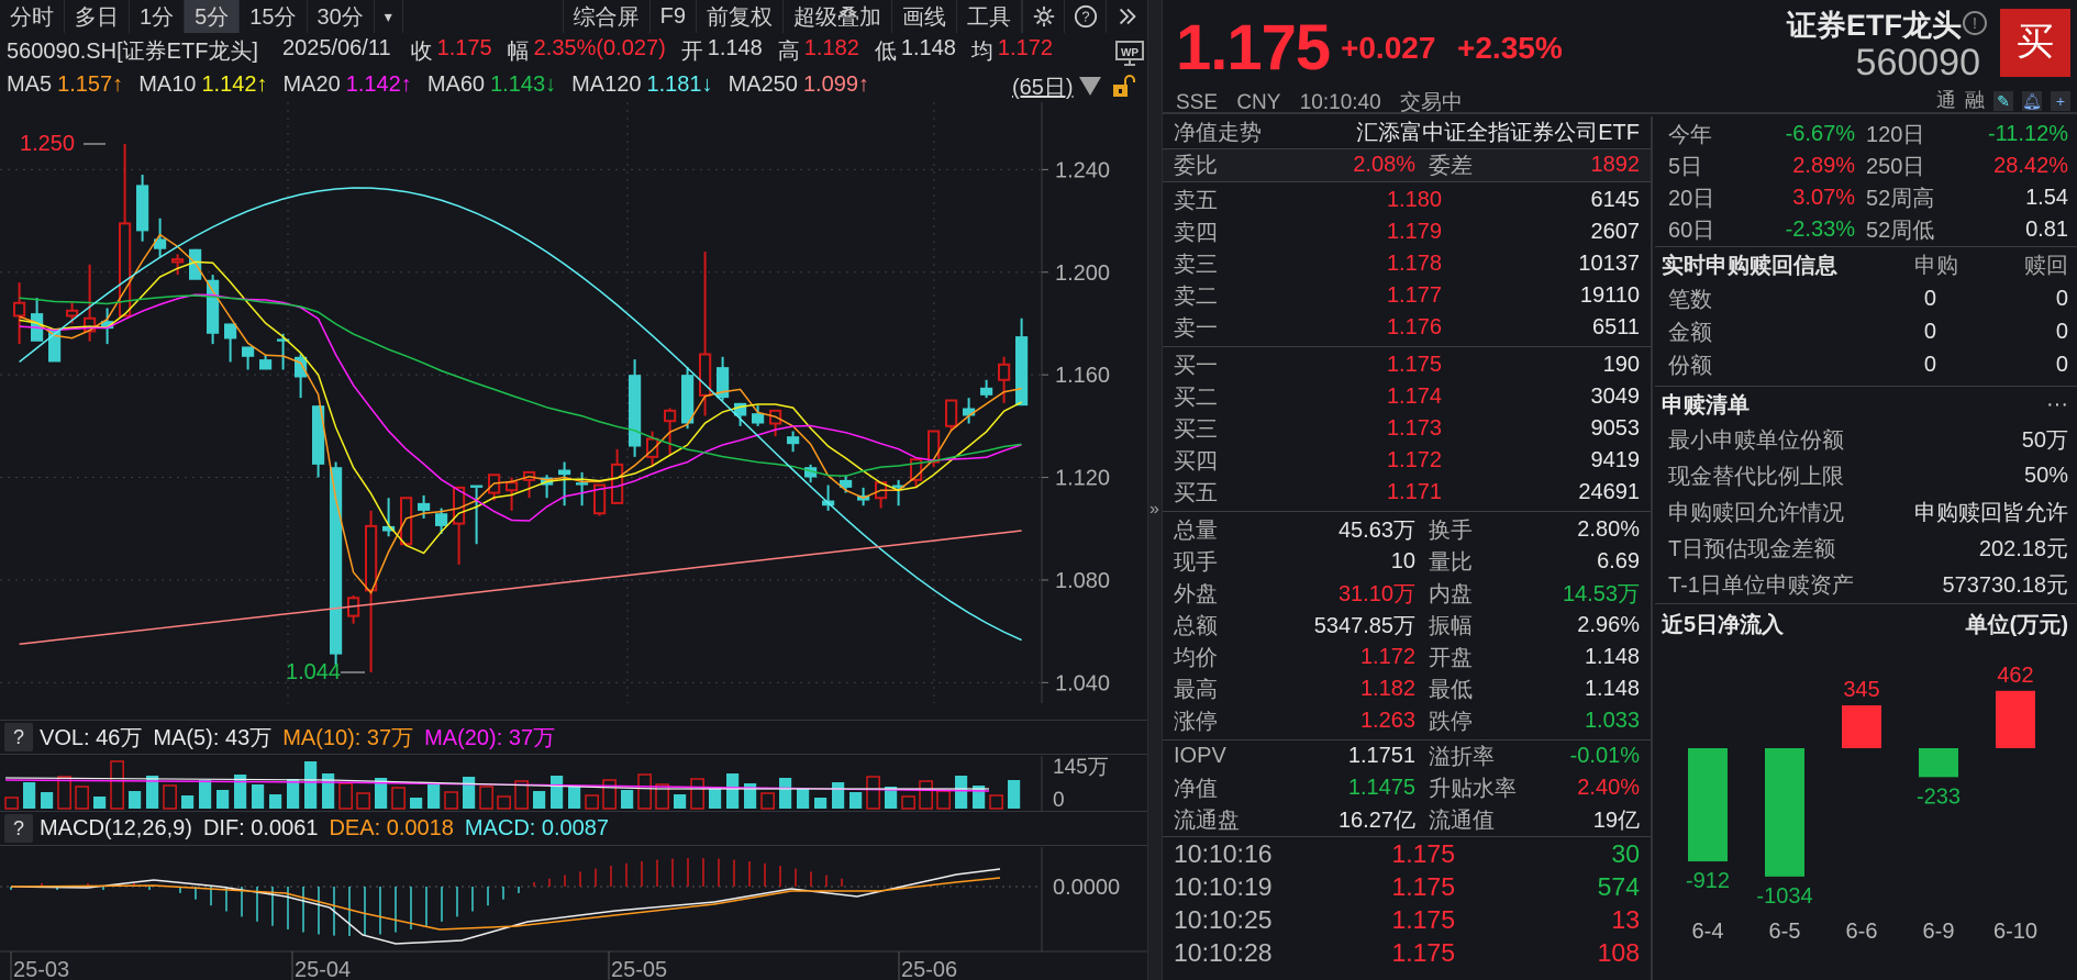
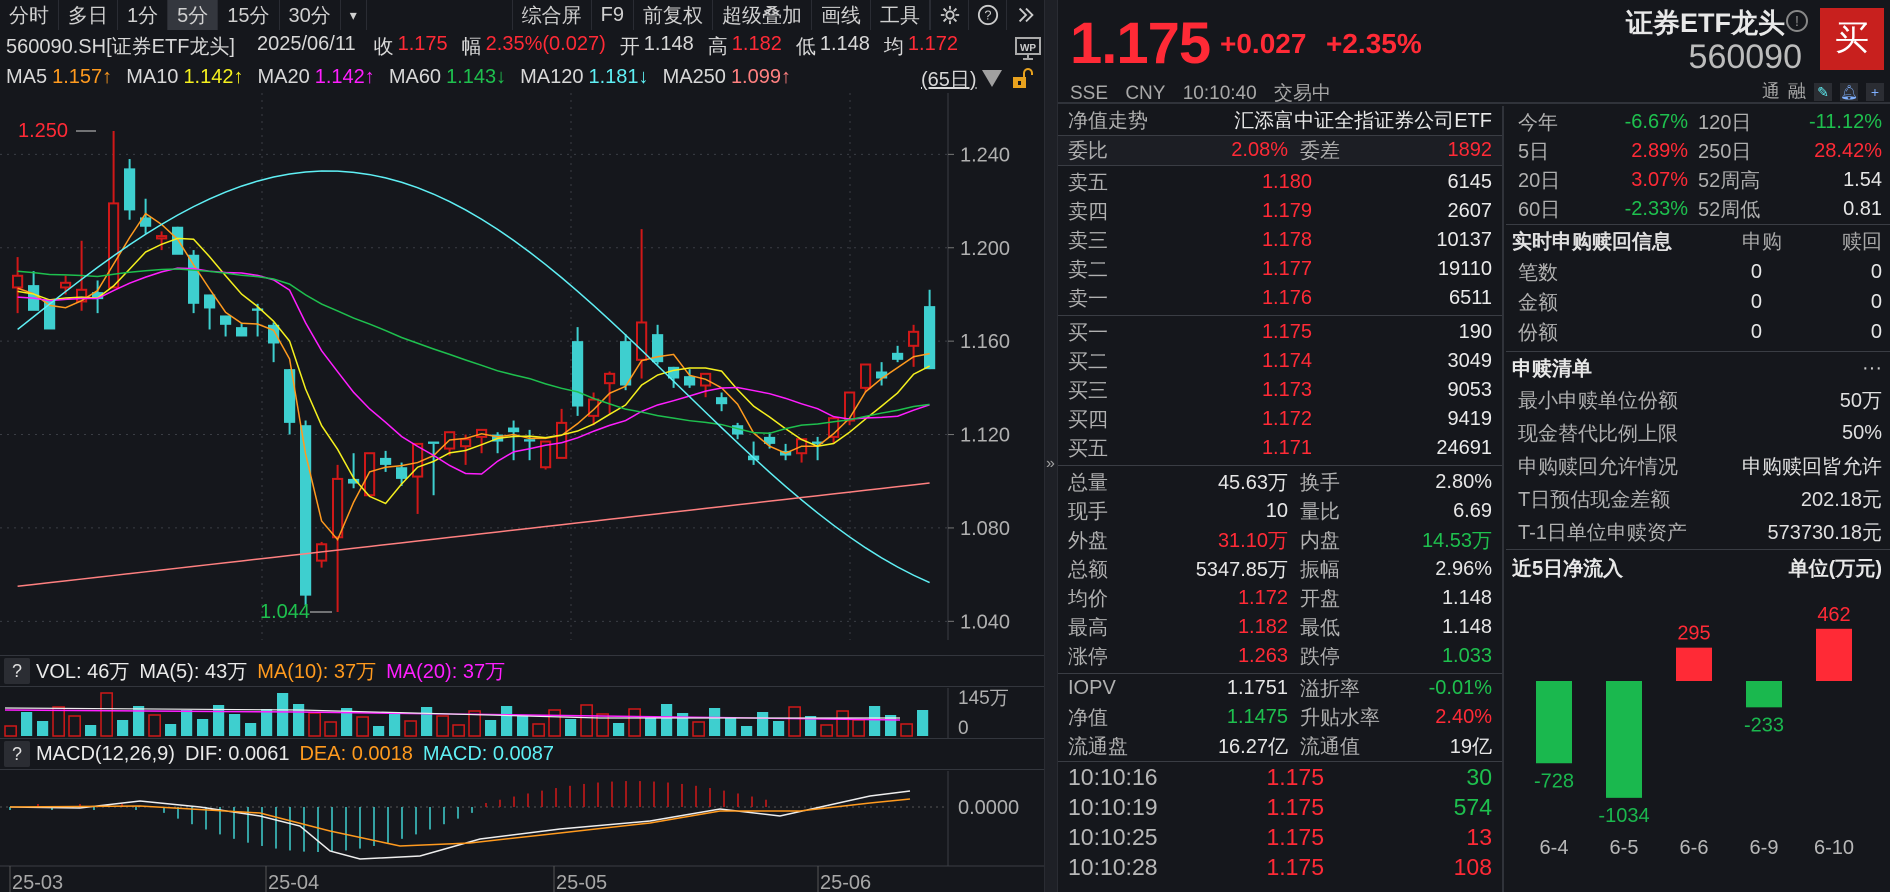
近5日净流入/6-4: -912 -> -728
近5日净流入/6-6: 345 -> 295
